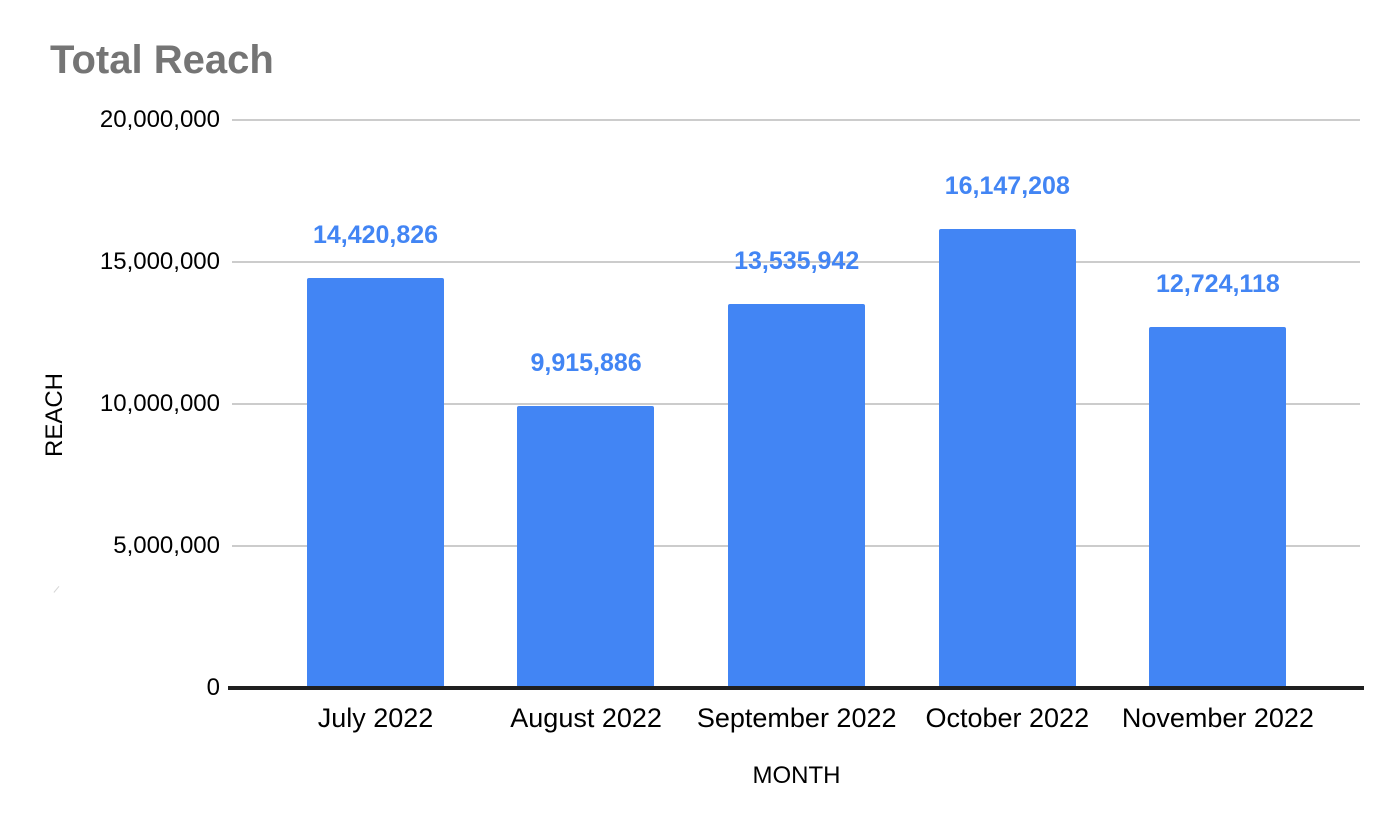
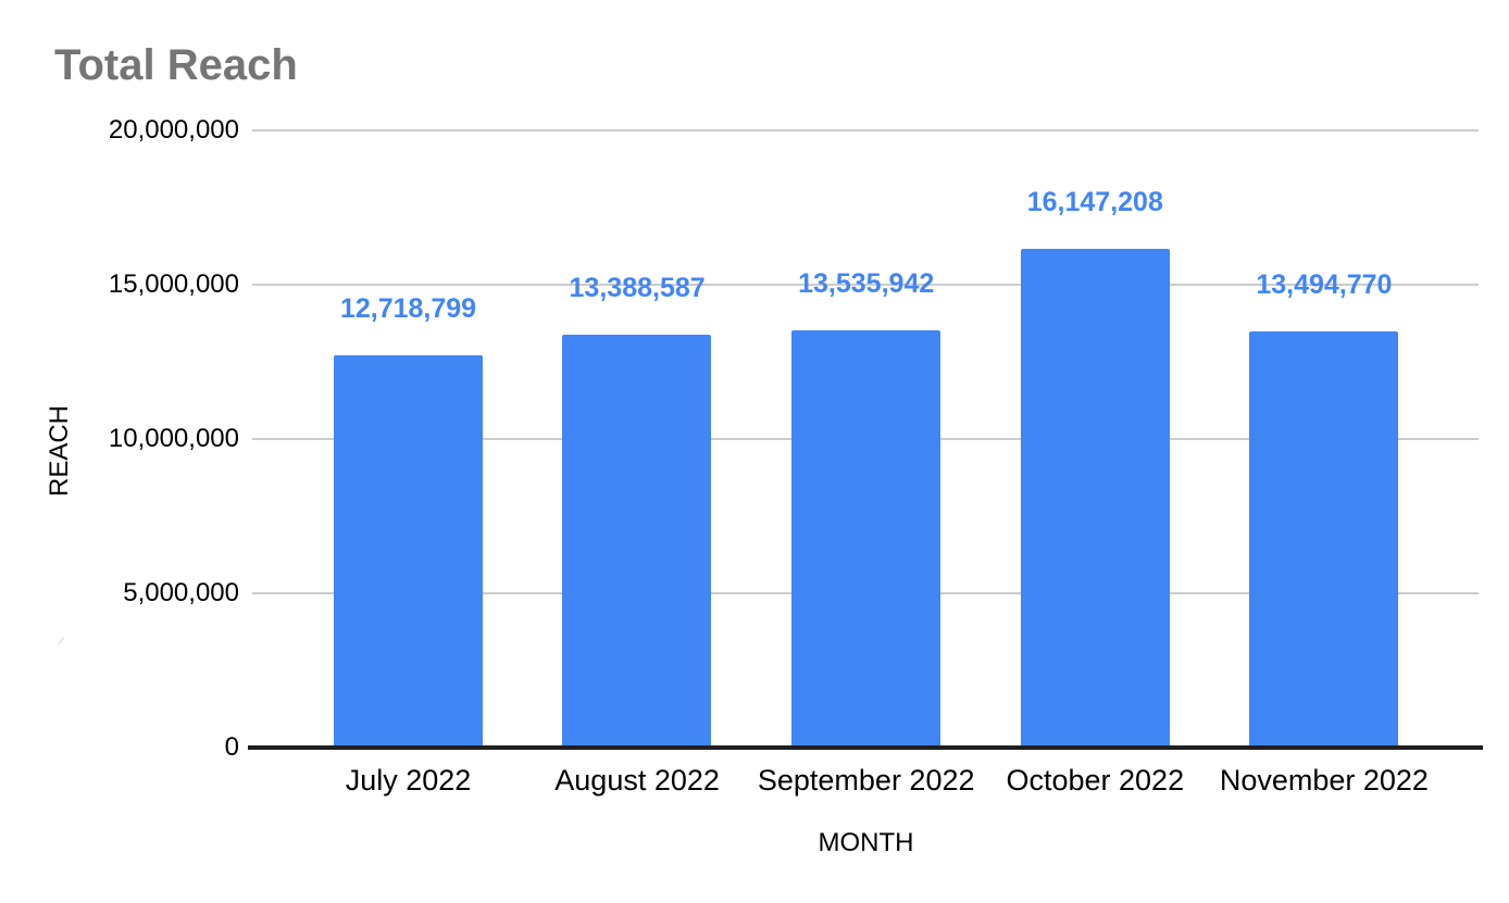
July 2022: 14,420,826 -> 12,718,799
August 2022: 9,915,886 -> 13,388,587
November 2022: 12,724,118 -> 13,494,770
